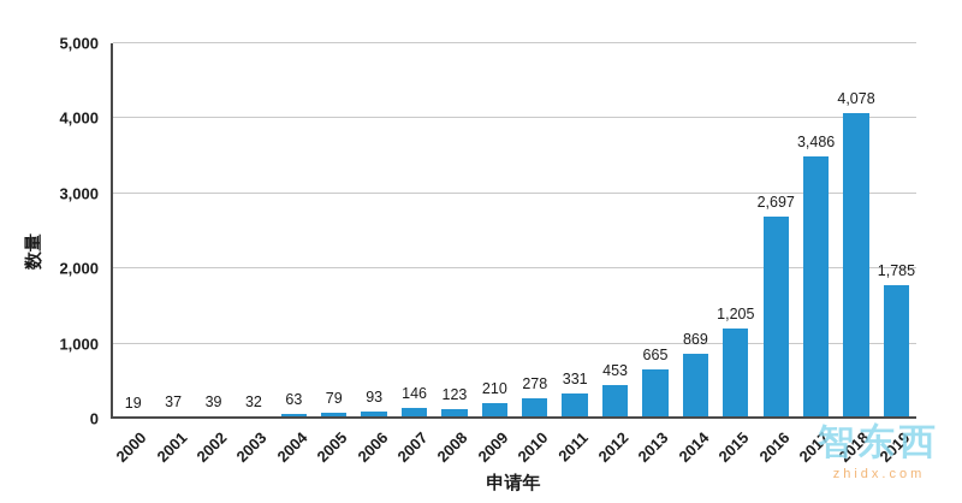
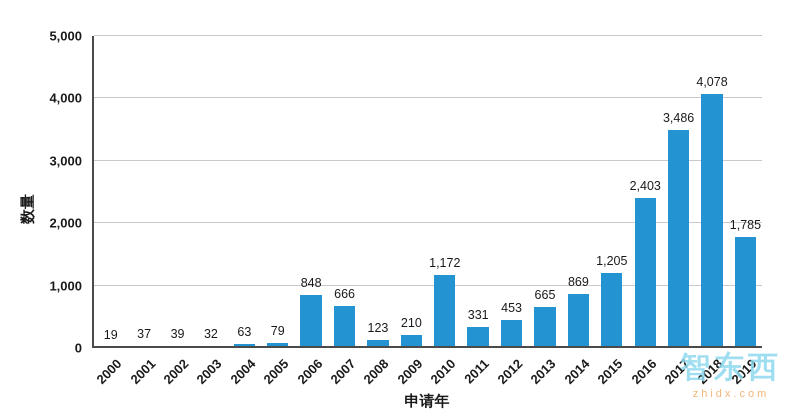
2006: 93 -> 848
2007: 146 -> 666
2010: 278 -> 1,172
2016: 2,697 -> 2,403
